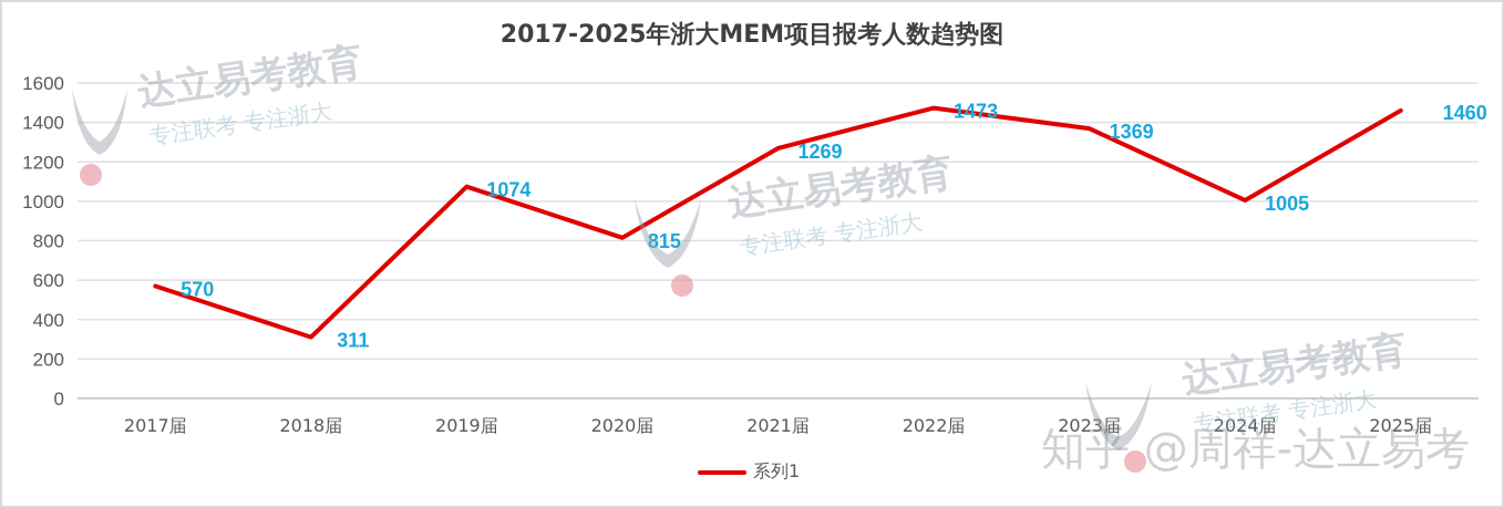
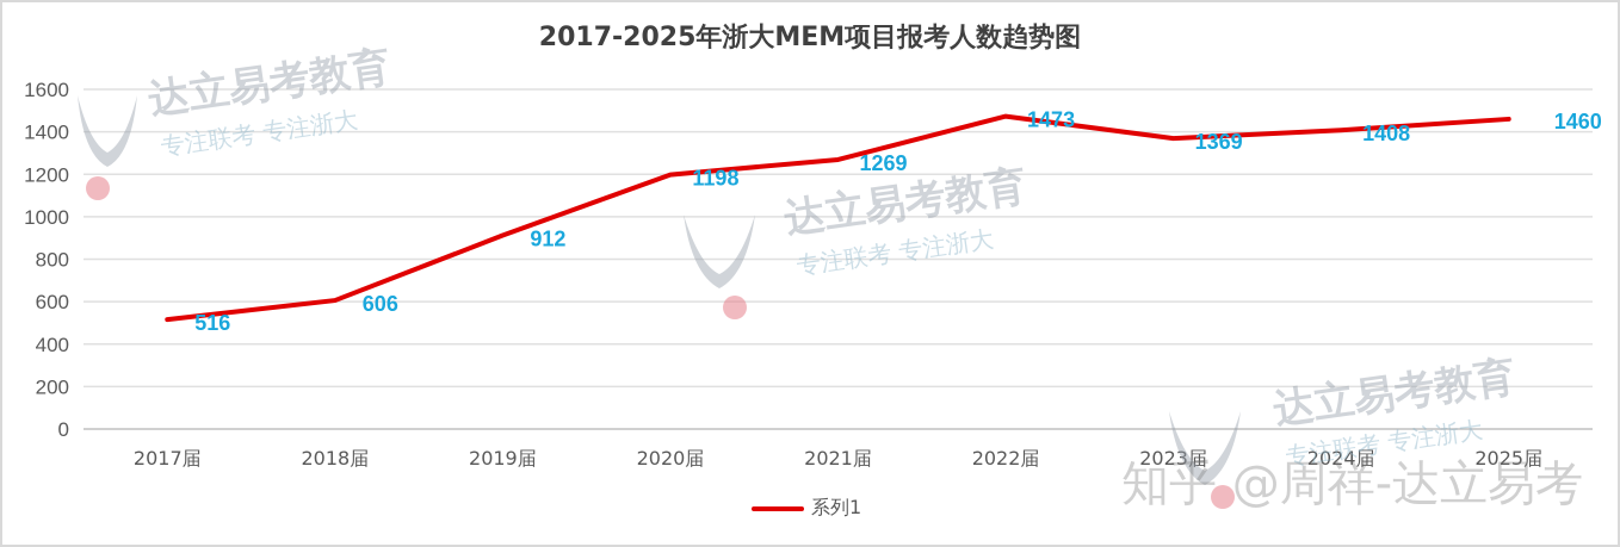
2017届: 570 -> 516
2018届: 311 -> 606
2019届: 1074 -> 912
2020届: 815 -> 1198
2024届: 1005 -> 1408
